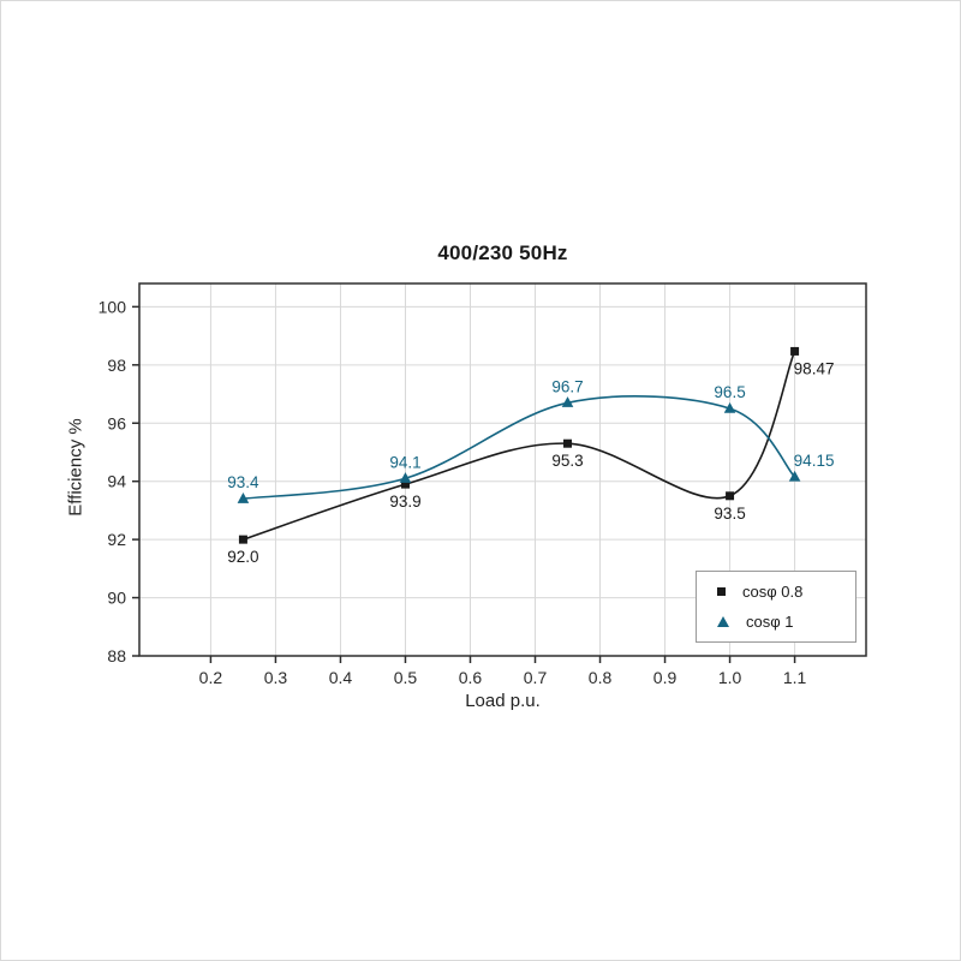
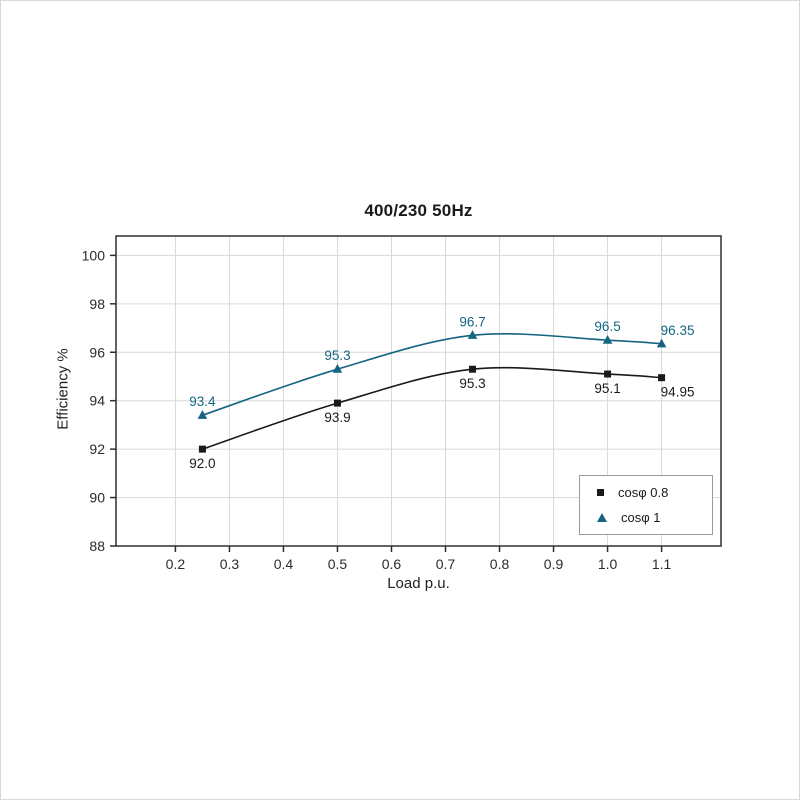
cosφ 1/0.5: 94.1 -> 95.3
cosφ 0.8/1.0: 93.5 -> 95.1
cosφ 0.8/1.1: 98.47 -> 94.95
cosφ 1/1.1: 94.15 -> 96.35
